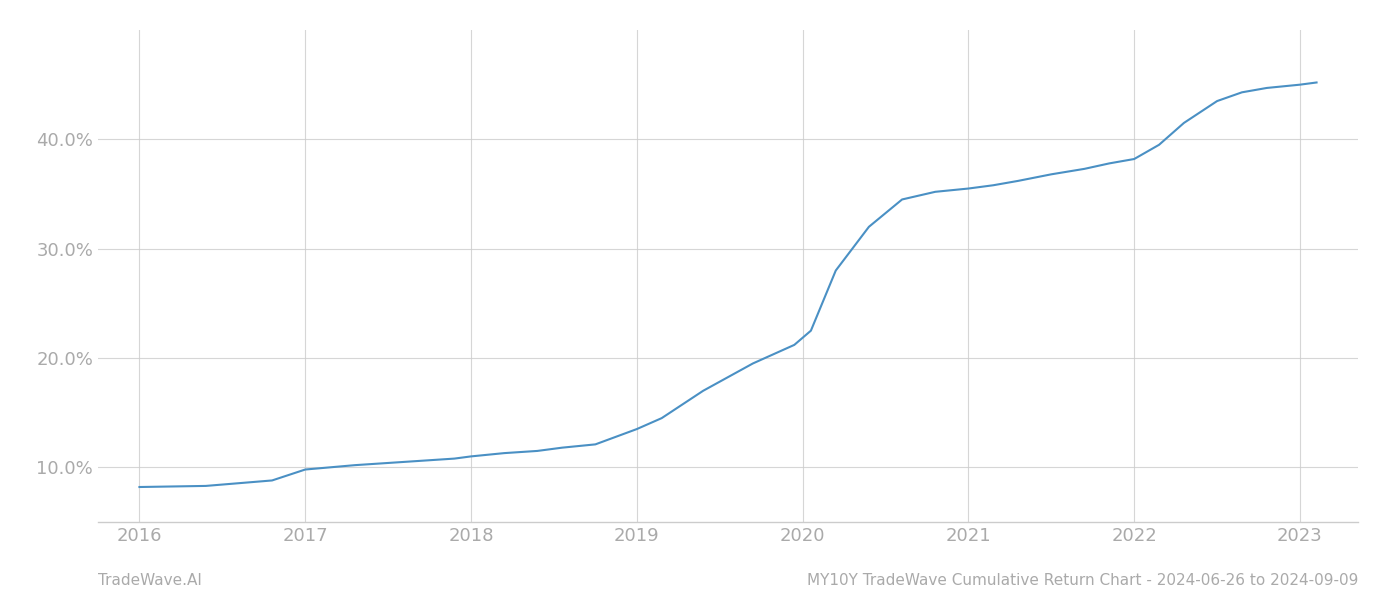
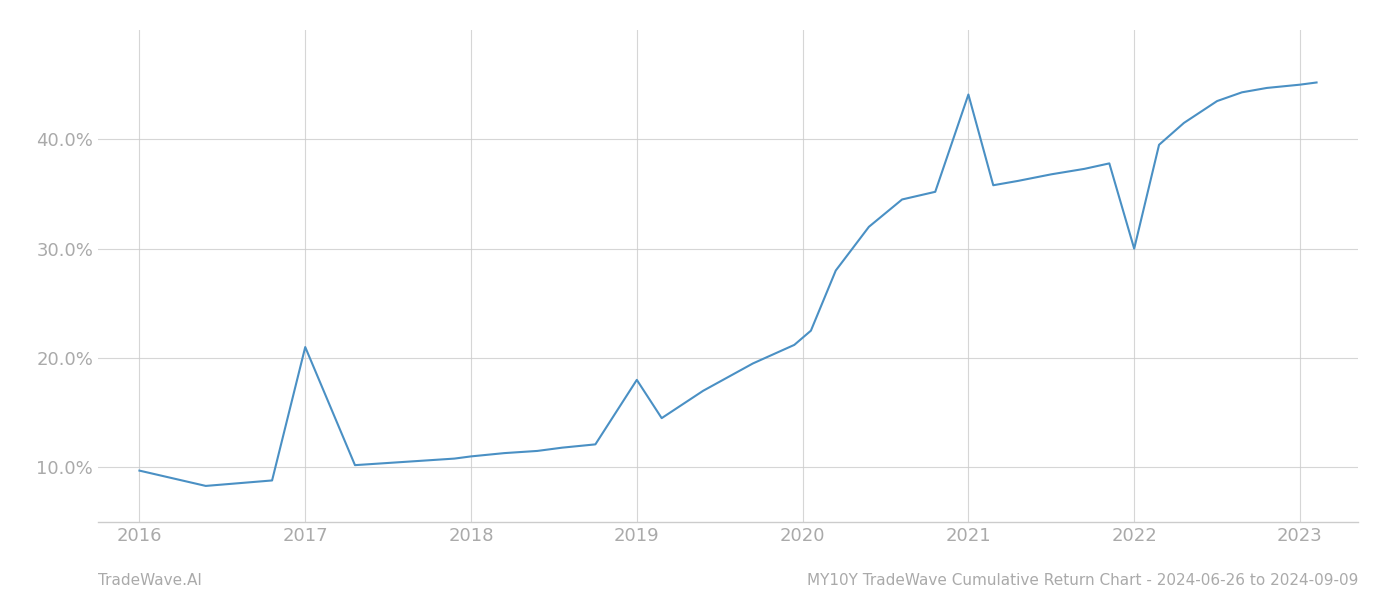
2016: 8.2% -> 9.7%
2017: 9.8% -> 21.0%
2019: 13.5% -> 18.0%
2021: 35.5% -> 44.1%
2022: 38.2% -> 30.0%
